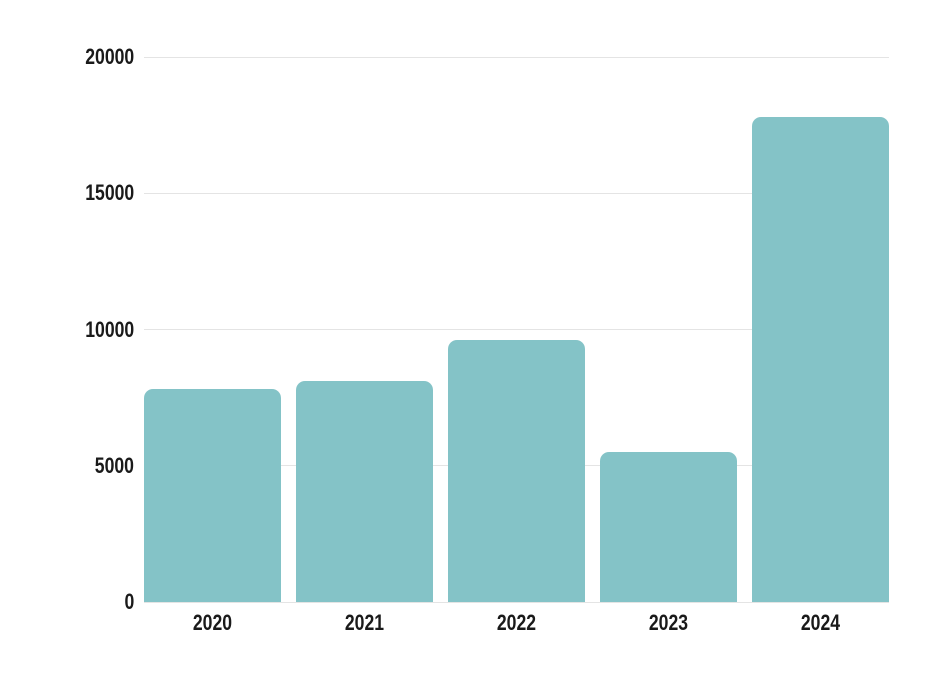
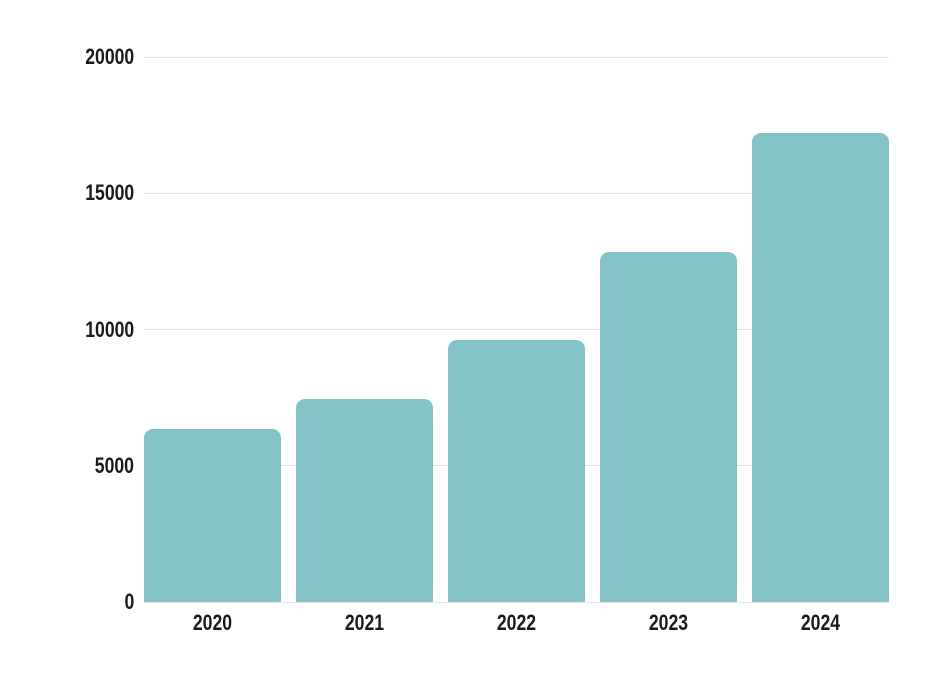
2020: 7800 -> 6400
2021: 8100 -> 7400
2023: 5500 -> 12800
2024: 17800 -> 17200
